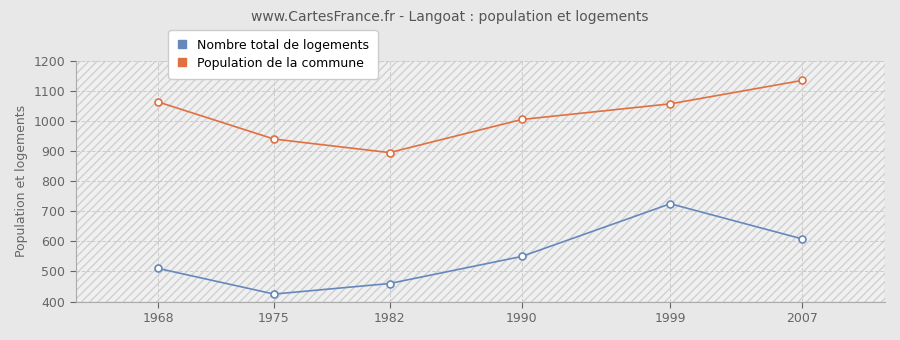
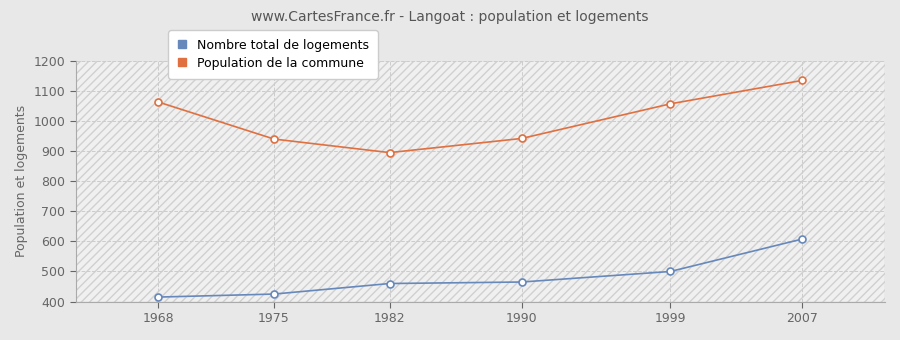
Nombre total de logements/1968: 510 -> 415
Nombre total de logements/1990: 550 -> 465
Population de la commune/1990: 1005 -> 942
Nombre total de logements/1999: 725 -> 500
